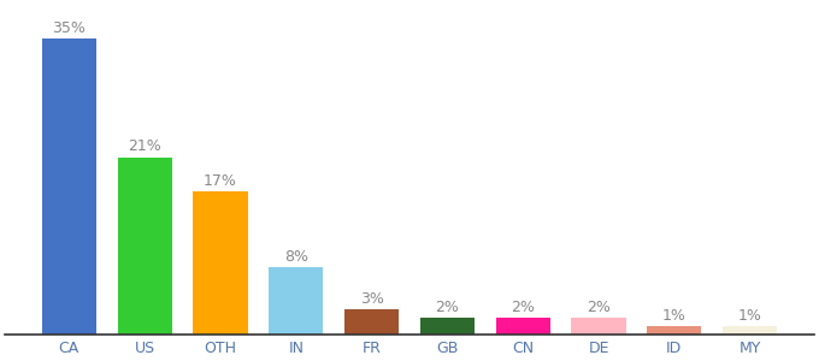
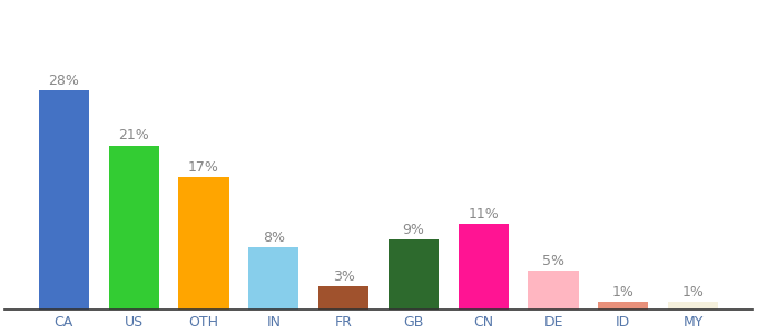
CA: 35% -> 28%
GB: 2% -> 9%
CN: 2% -> 11%
DE: 2% -> 5%
